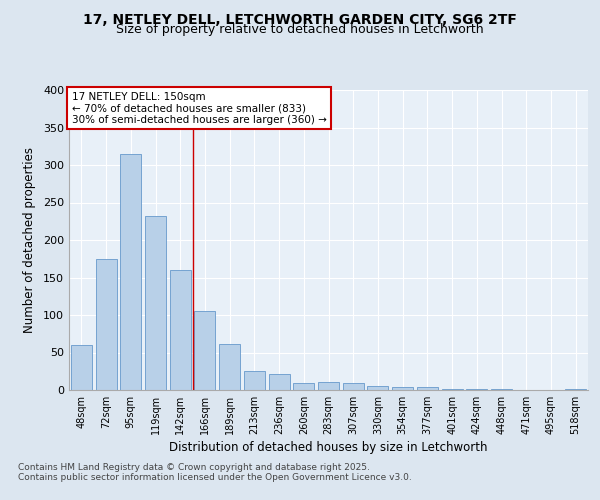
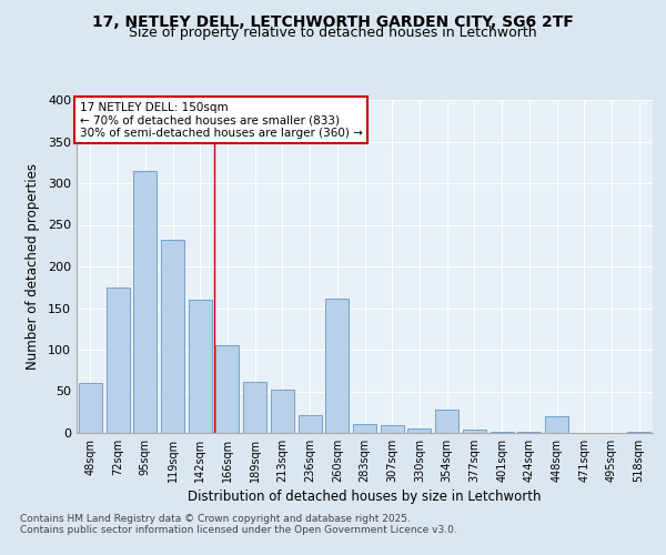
213sqm: 26 -> 52
260sqm: 10 -> 162
354sqm: 4 -> 28
448sqm: 2 -> 20
